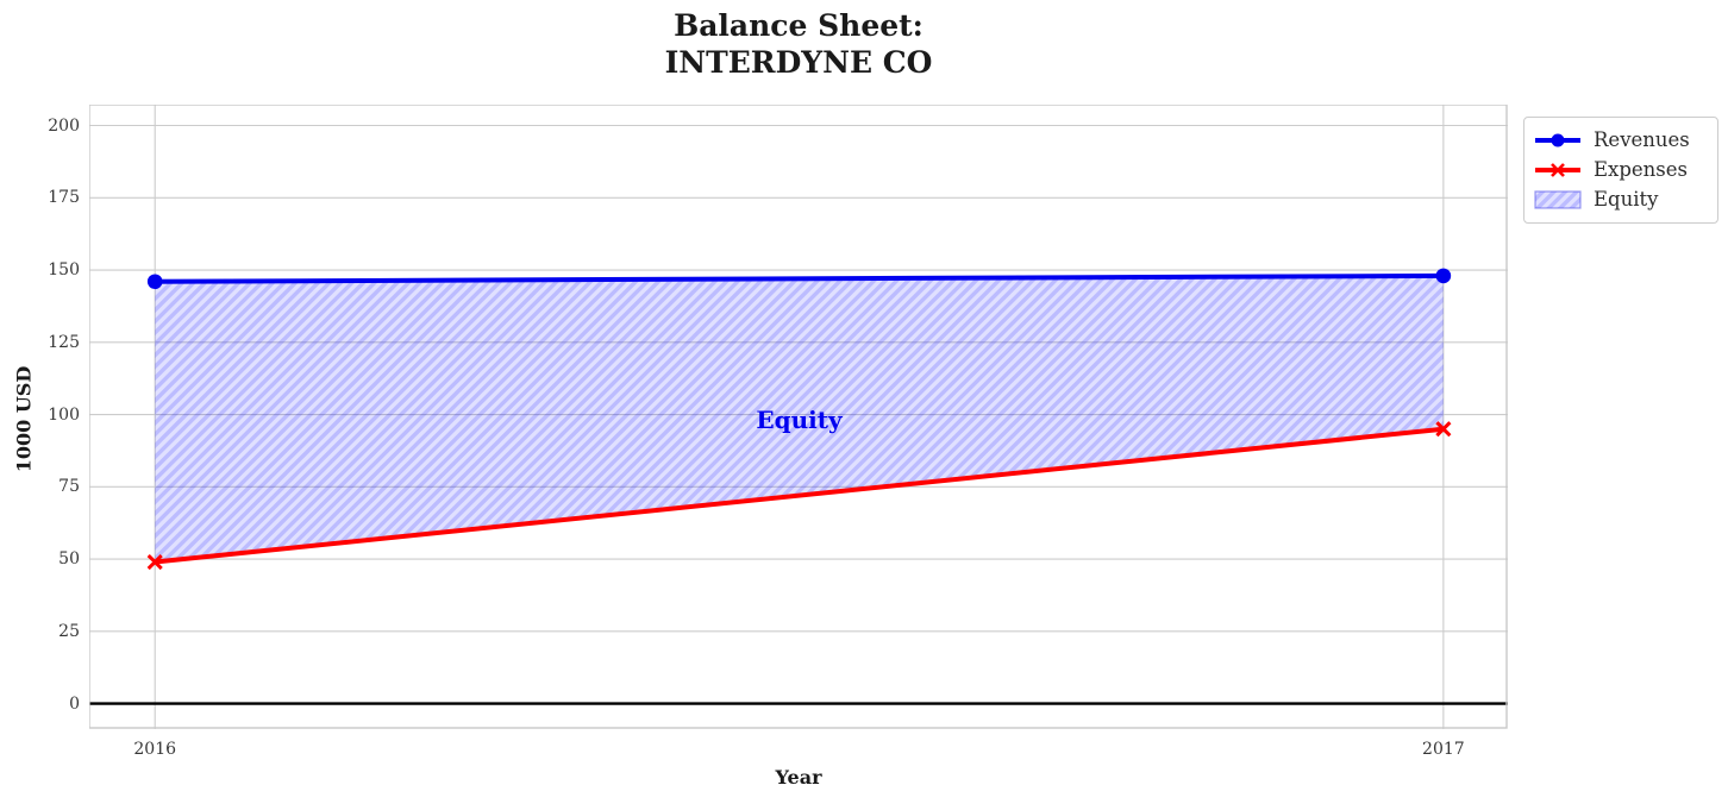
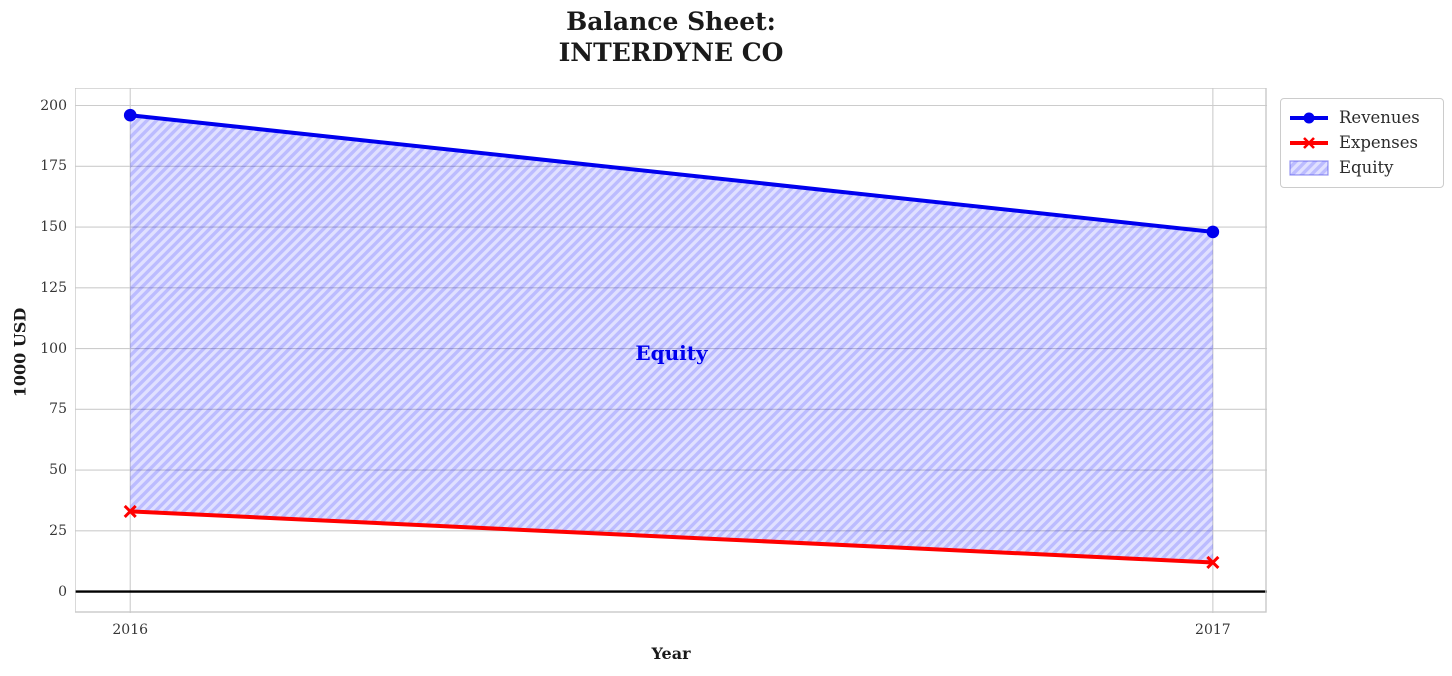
Revenues/2016: 146 -> 196
Expenses/2016: 49 -> 33
Expenses/2017: 95 -> 12
